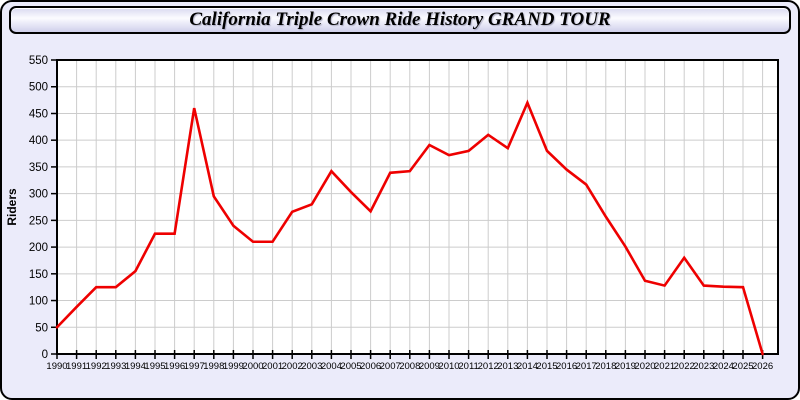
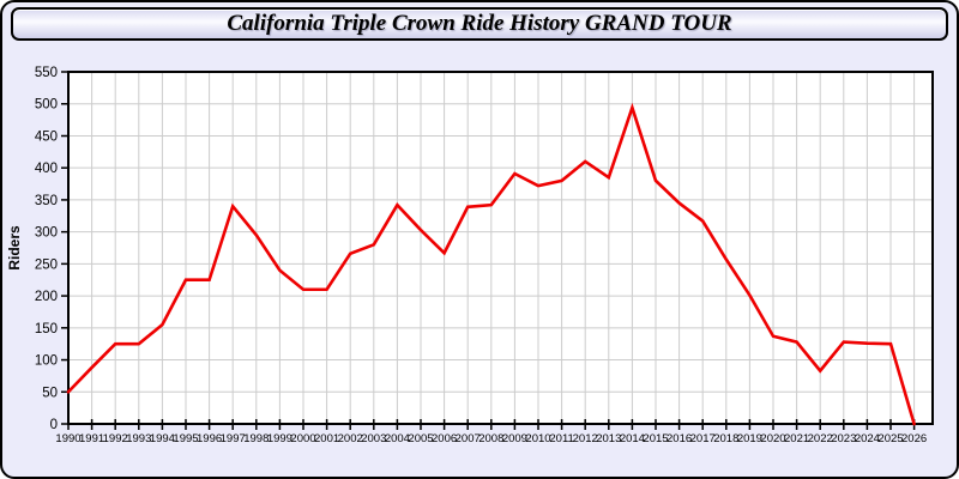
1997: 460 -> 340
2014: 470 -> 490
2022: 180 -> 80
